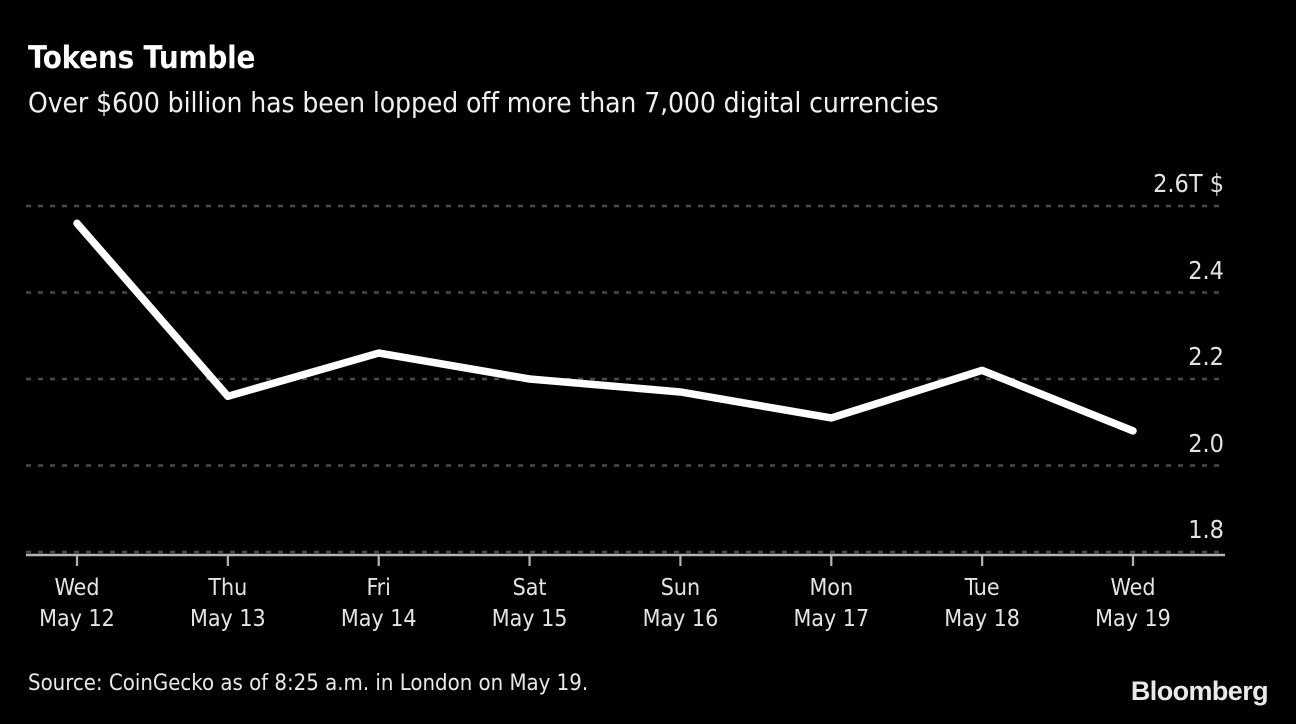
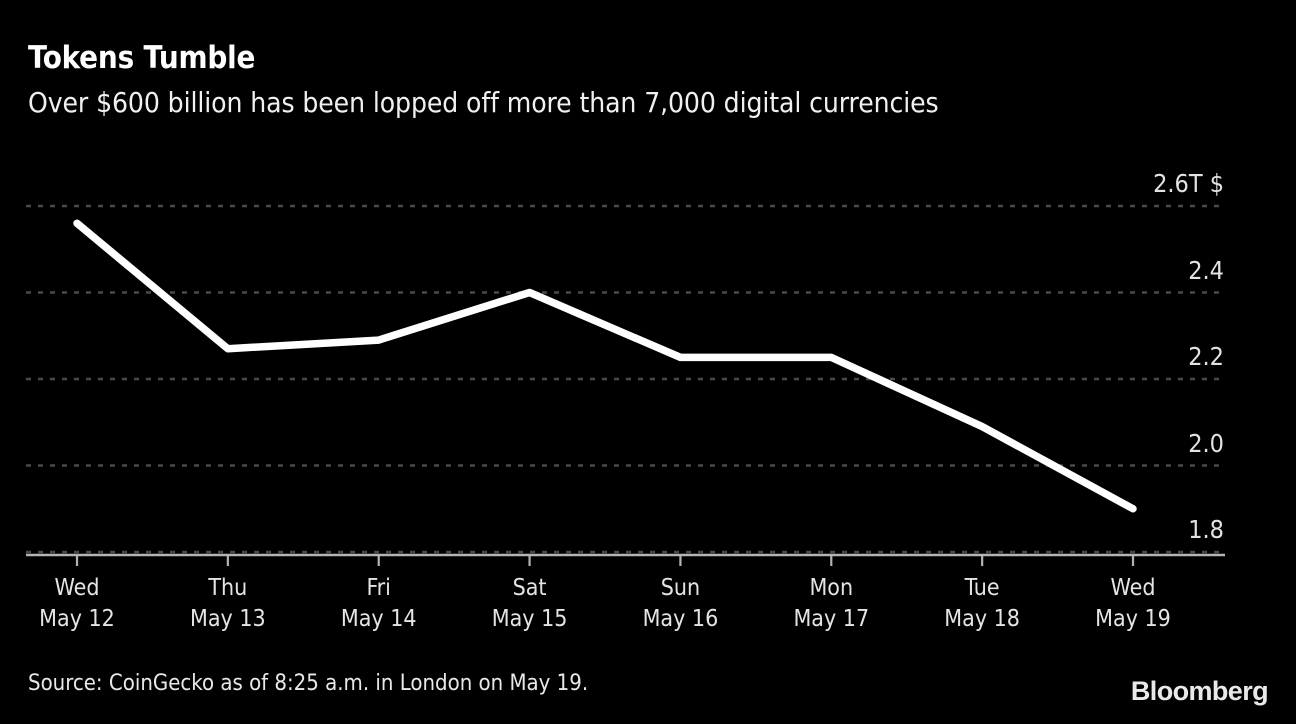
Thu May 13: 2.16 -> 2.27
Fri May 14: 2.26 -> 2.29
Sat May 15: 2.20 -> 2.40
Sun May 16: 2.17 -> 2.25
Mon May 17: 2.11 -> 2.25
Tue May 18: 2.22 -> 2.09
Wed May 19: 2.08 -> 1.90
